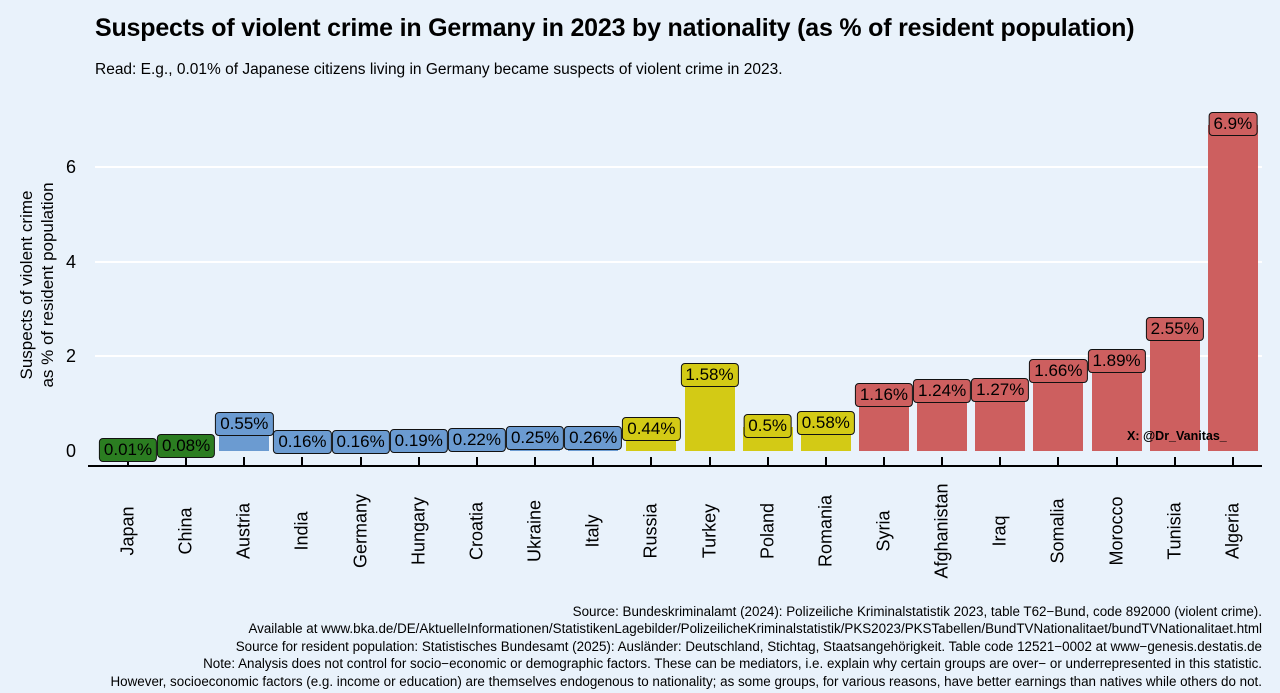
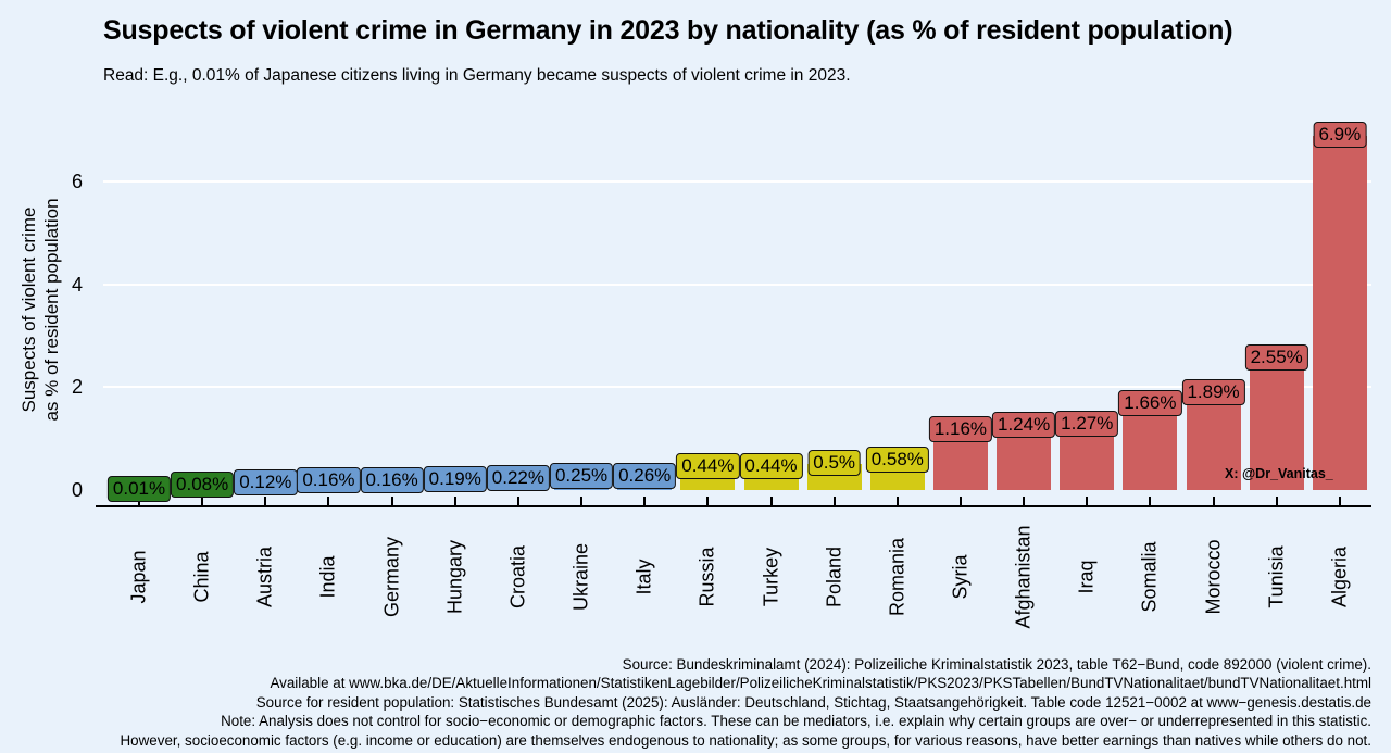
Austria: 0.55% -> 0.12%
Turkey: 1.58% -> 0.44%
